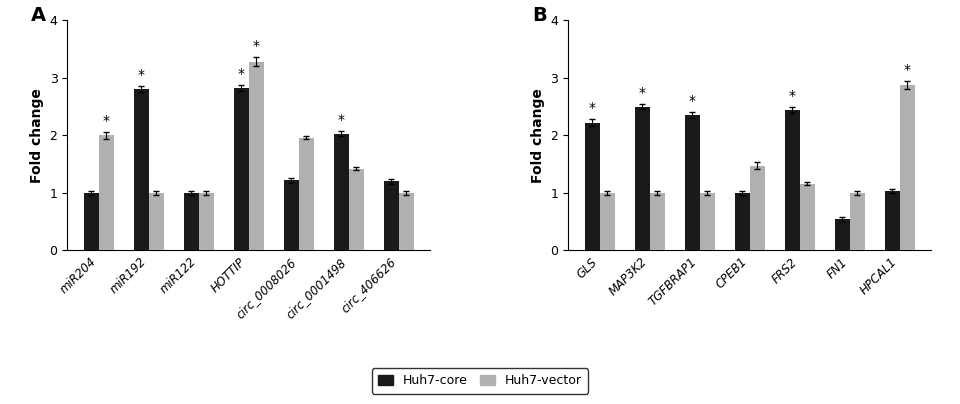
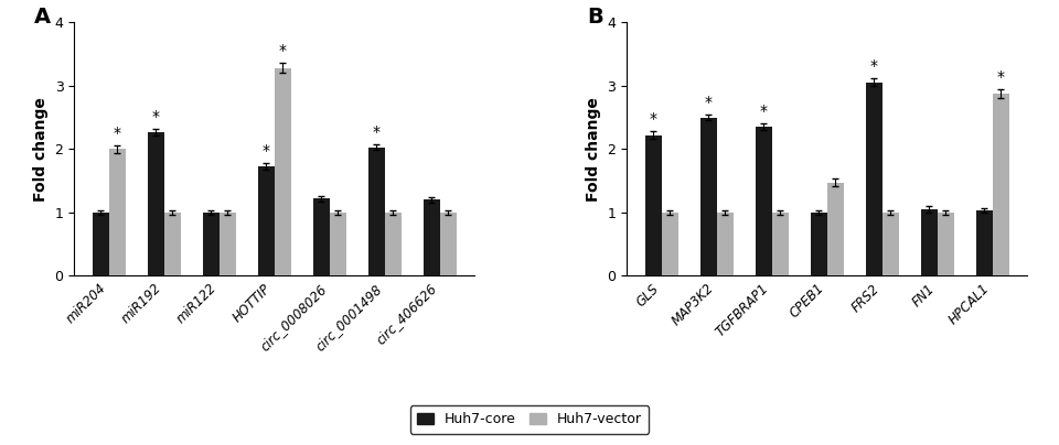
Huh7-core/miR192: 2.80 -> 2.27
Huh7-core/HOTTIP: 2.82 -> 1.73
Huh7-vector/circ_0008026: 1.96 -> 1.00
Huh7-vector/circ_0001498: 1.42 -> 1.00
Huh7-core/FRS2: 2.44 -> 3.05
Huh7-vector/FRS2: 1.16 -> 1.00
Huh7-core/FN1: 0.54 -> 1.05
